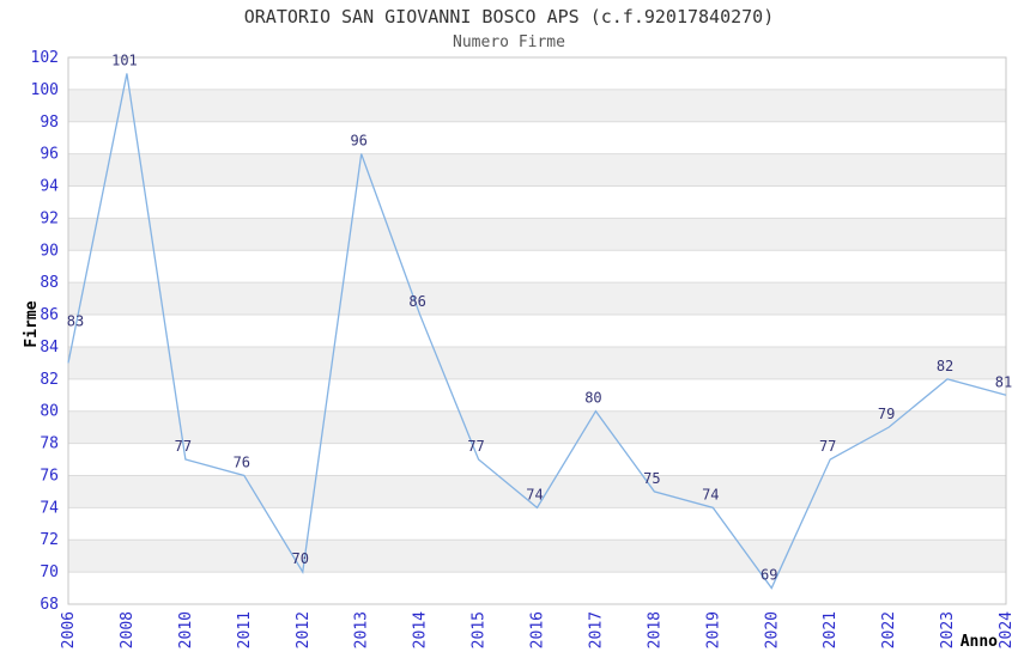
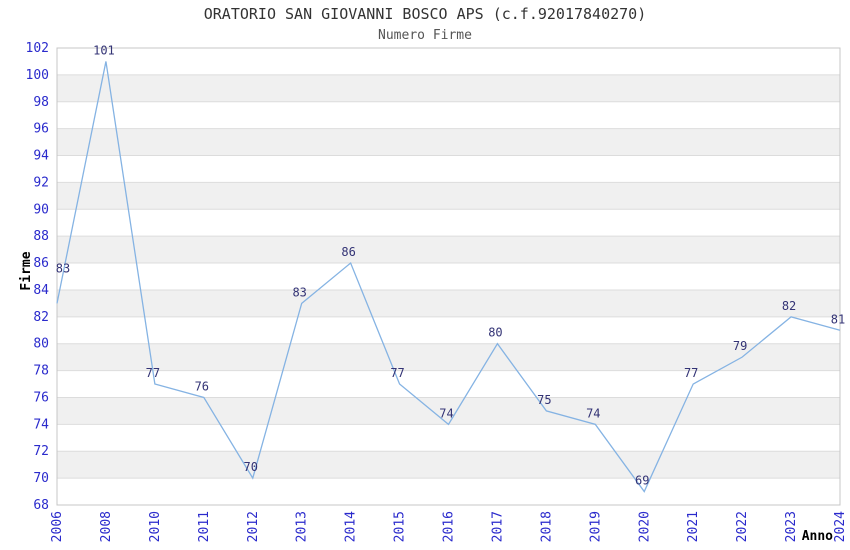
2013: 96 -> 83
